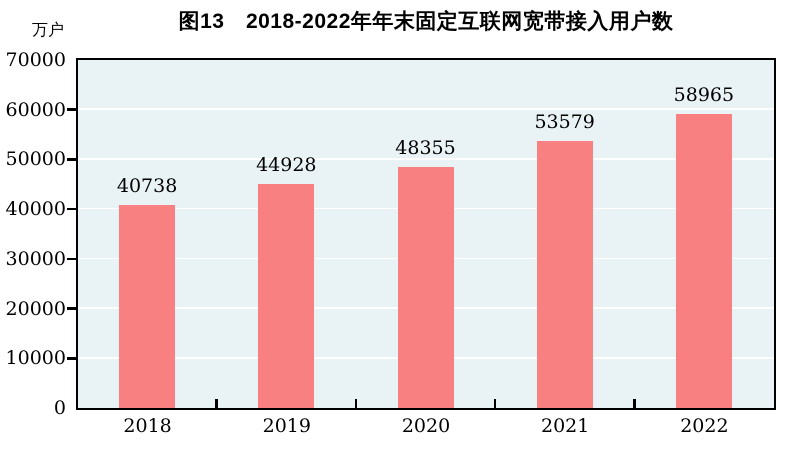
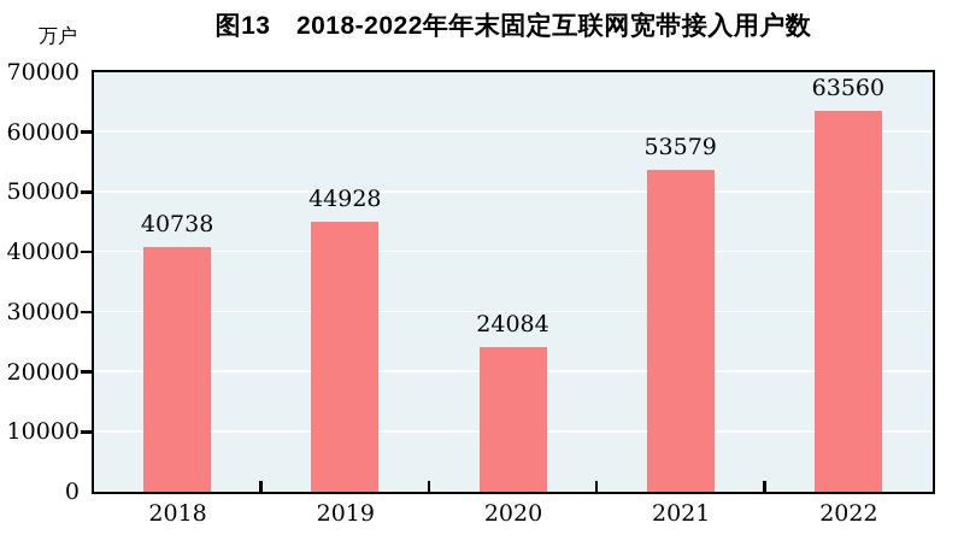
2020: 48355 -> 24084
2022: 58965 -> 63560
